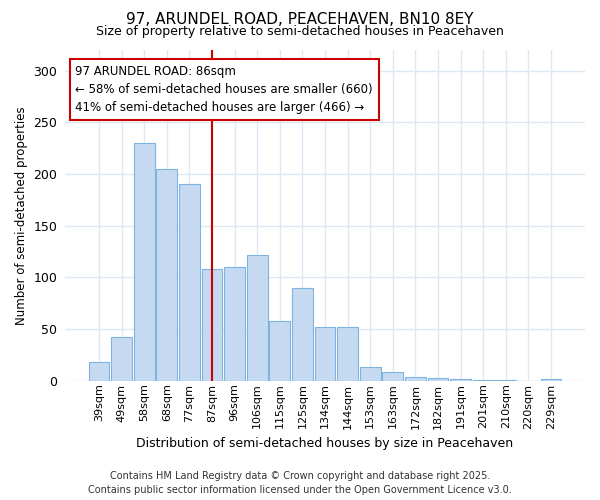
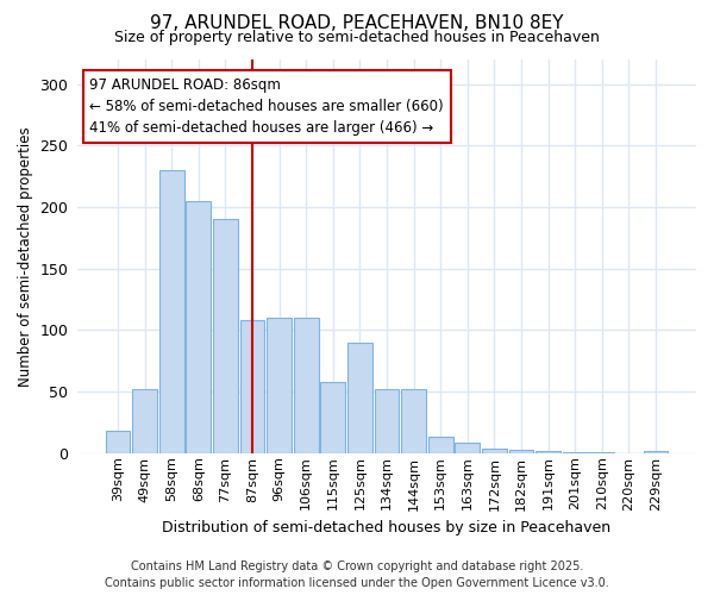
49sqm: 42 -> 52
106sqm: 122 -> 110
